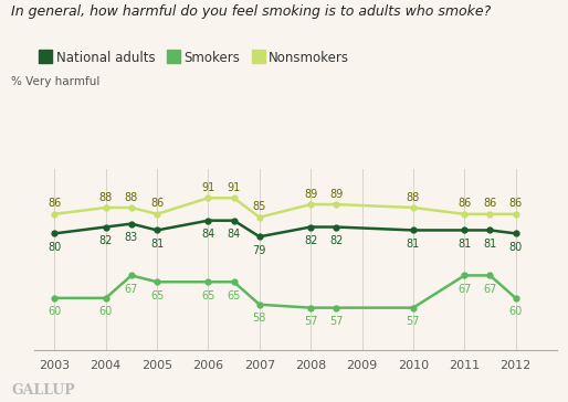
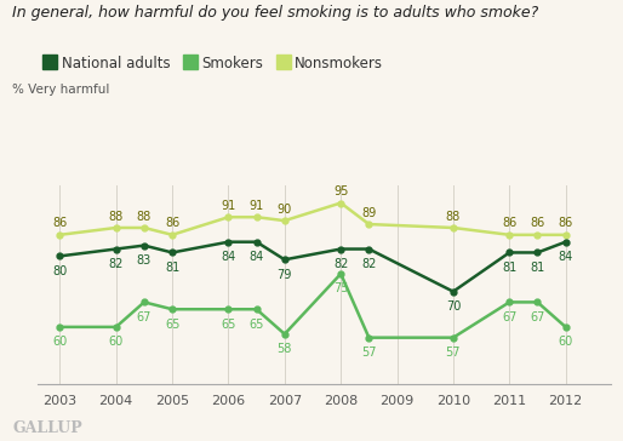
Nonsmokers/2007: 85 -> 90
Smokers/2008: 57 -> 75
Nonsmokers/2008: 89 -> 95
National adults/2010: 81 -> 70
National adults/2012: 80 -> 84
